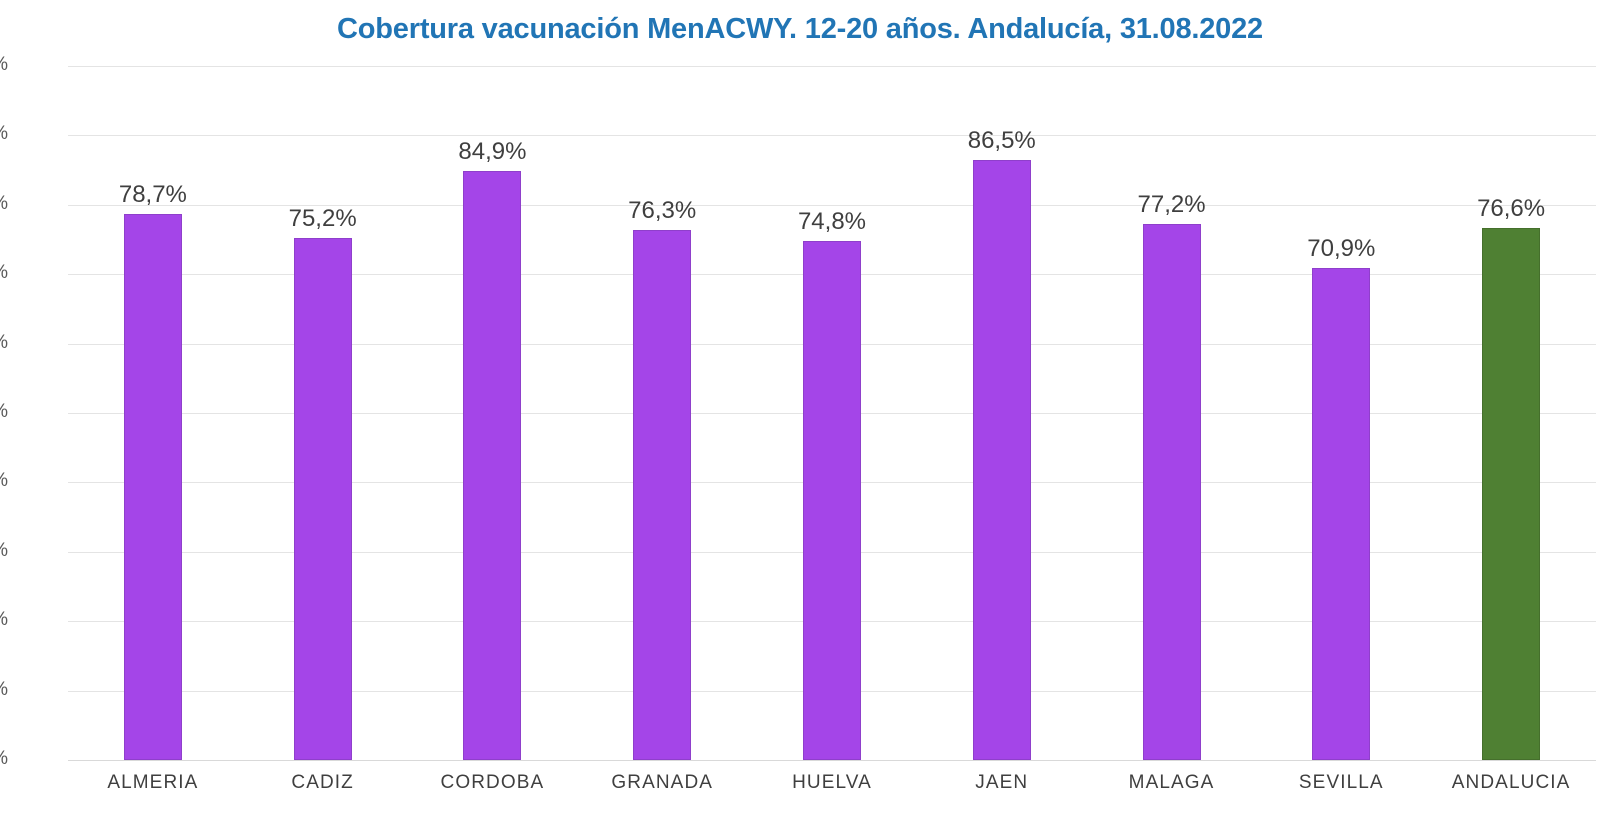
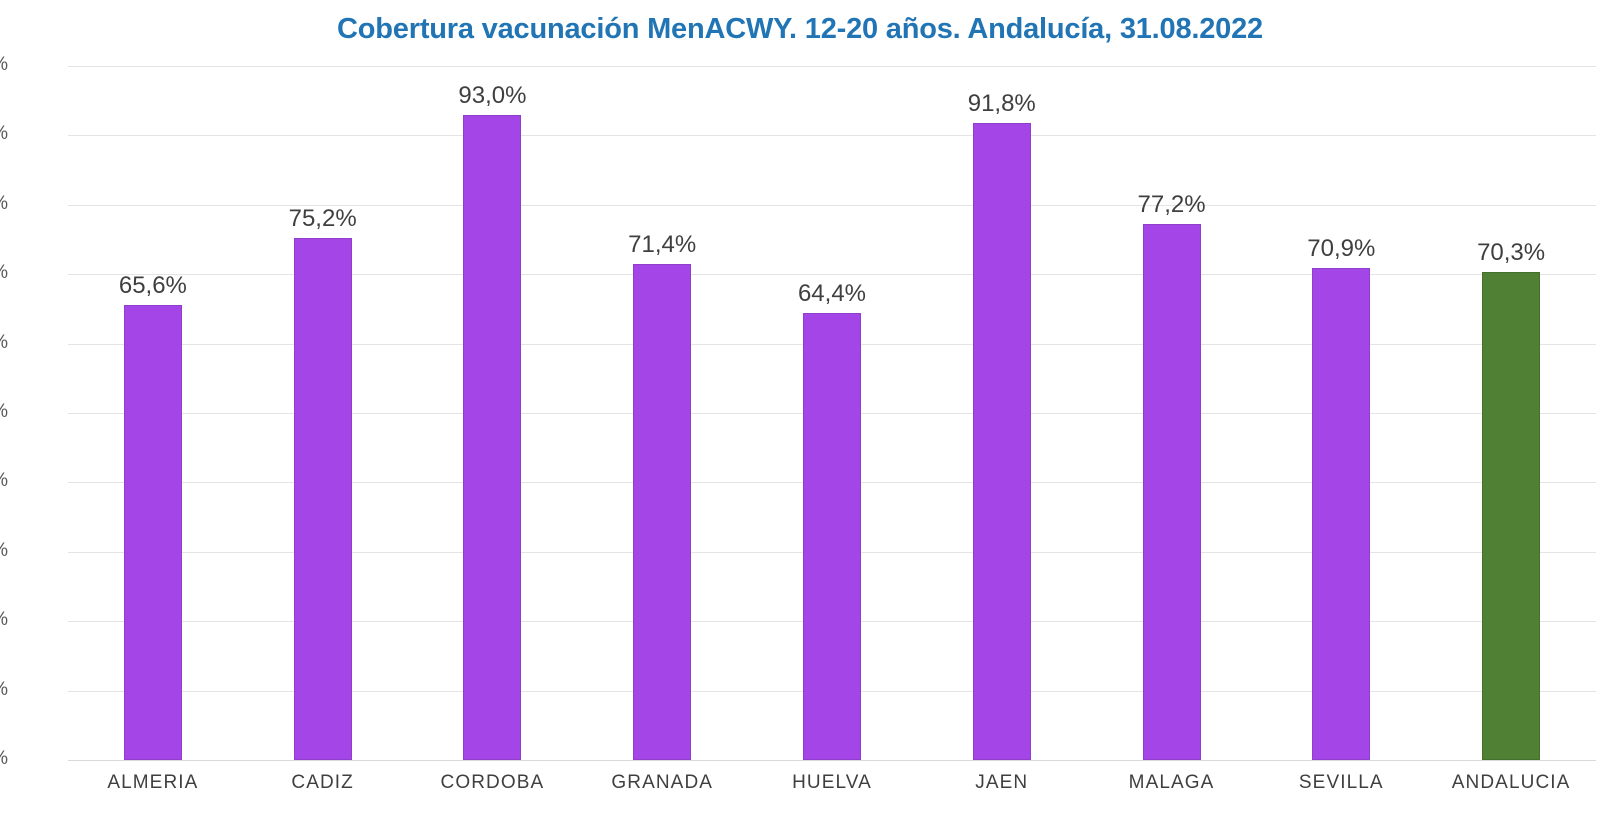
ALMERIA: 78,7% -> 65,6%
CORDOBA: 84,9% -> 93,0%
GRANADA: 76,3% -> 71,4%
HUELVA: 74,8% -> 64,4%
JAEN: 86,5% -> 91,8%
ANDALUCIA: 76,6% -> 70,3%
